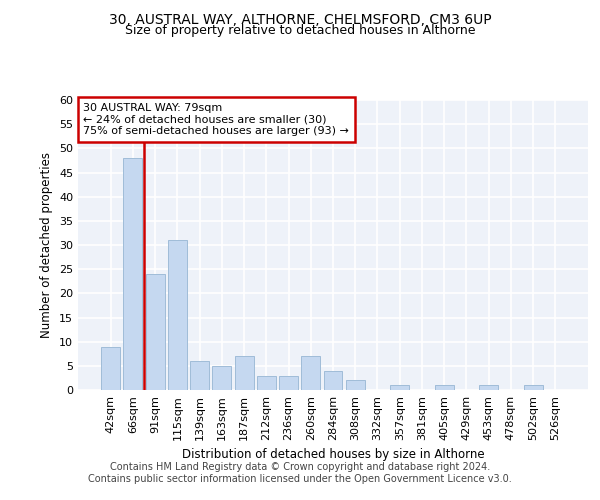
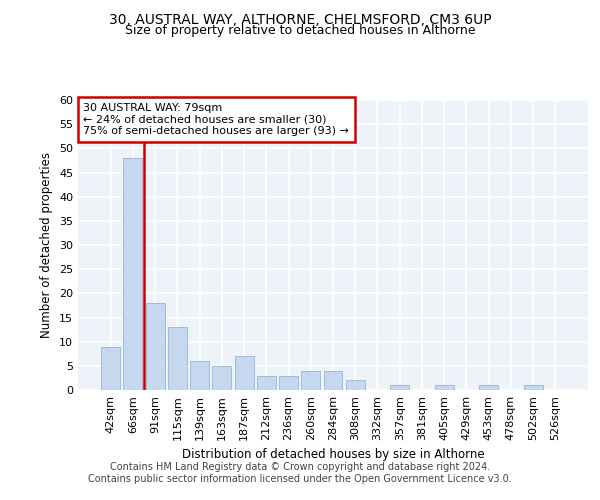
91sqm: 24 -> 18
115sqm: 31 -> 13
260sqm: 7 -> 4
